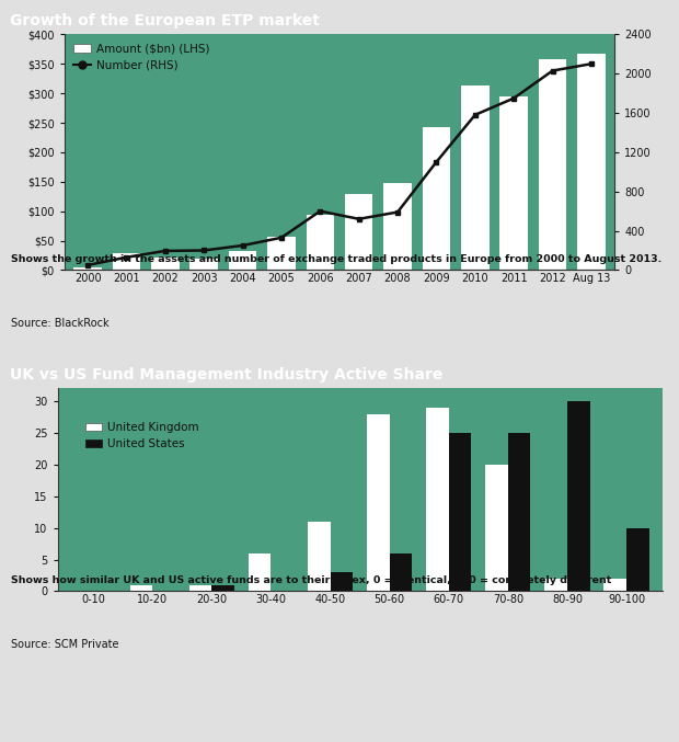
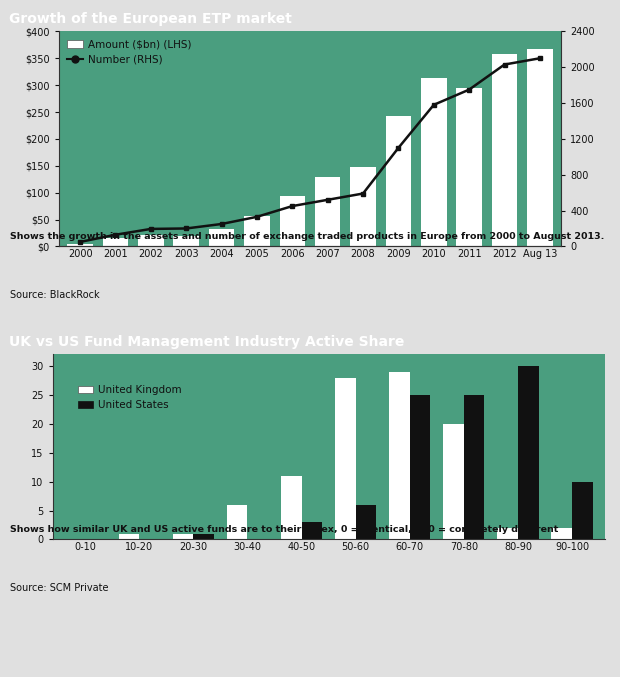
Amount ($bn) (LHS)/2001: $28 -> $15
Number (RHS)/2006: 600 -> 450
